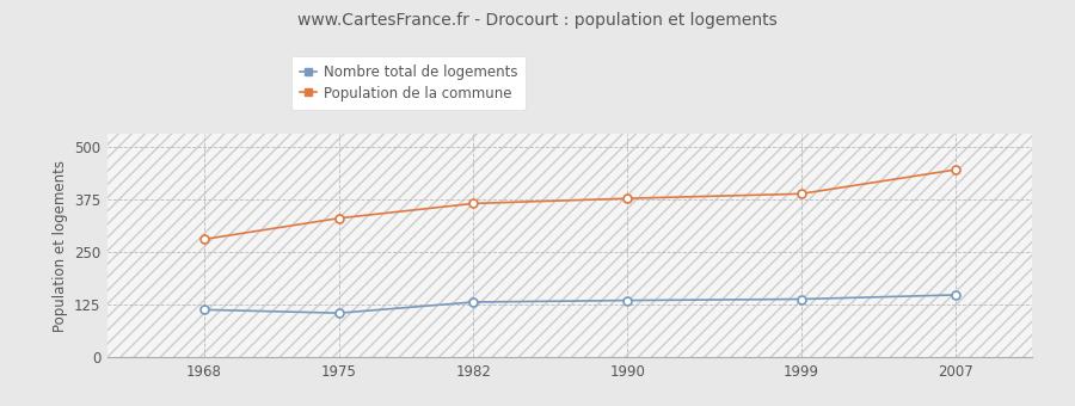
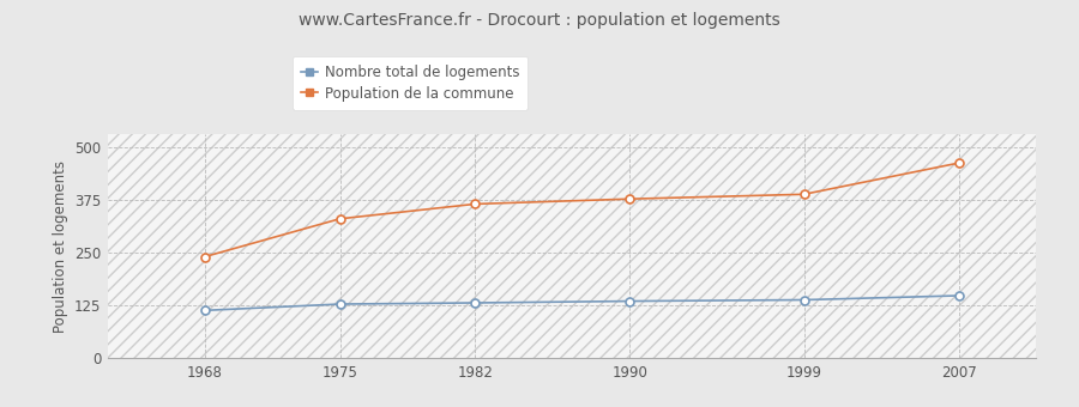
Population de la commune/1968: 280 -> 240
Nombre total de logements/1975: 105 -> 128
Population de la commune/2007: 445 -> 462
